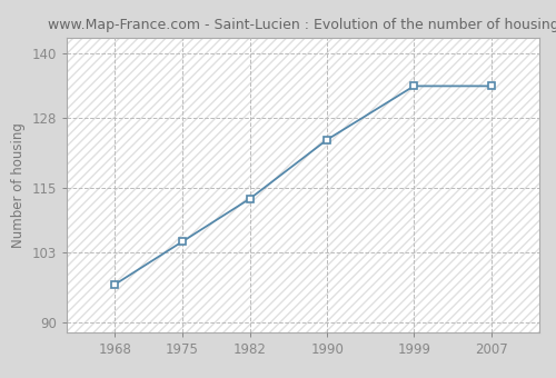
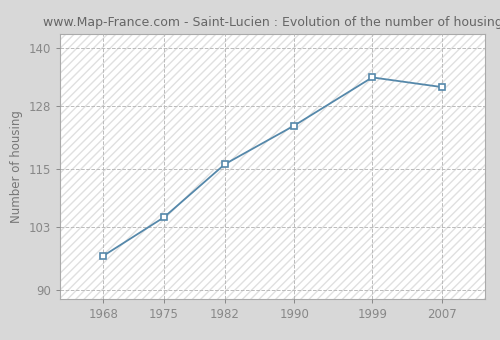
1982: 113 -> 116
2007: 134 -> 132
